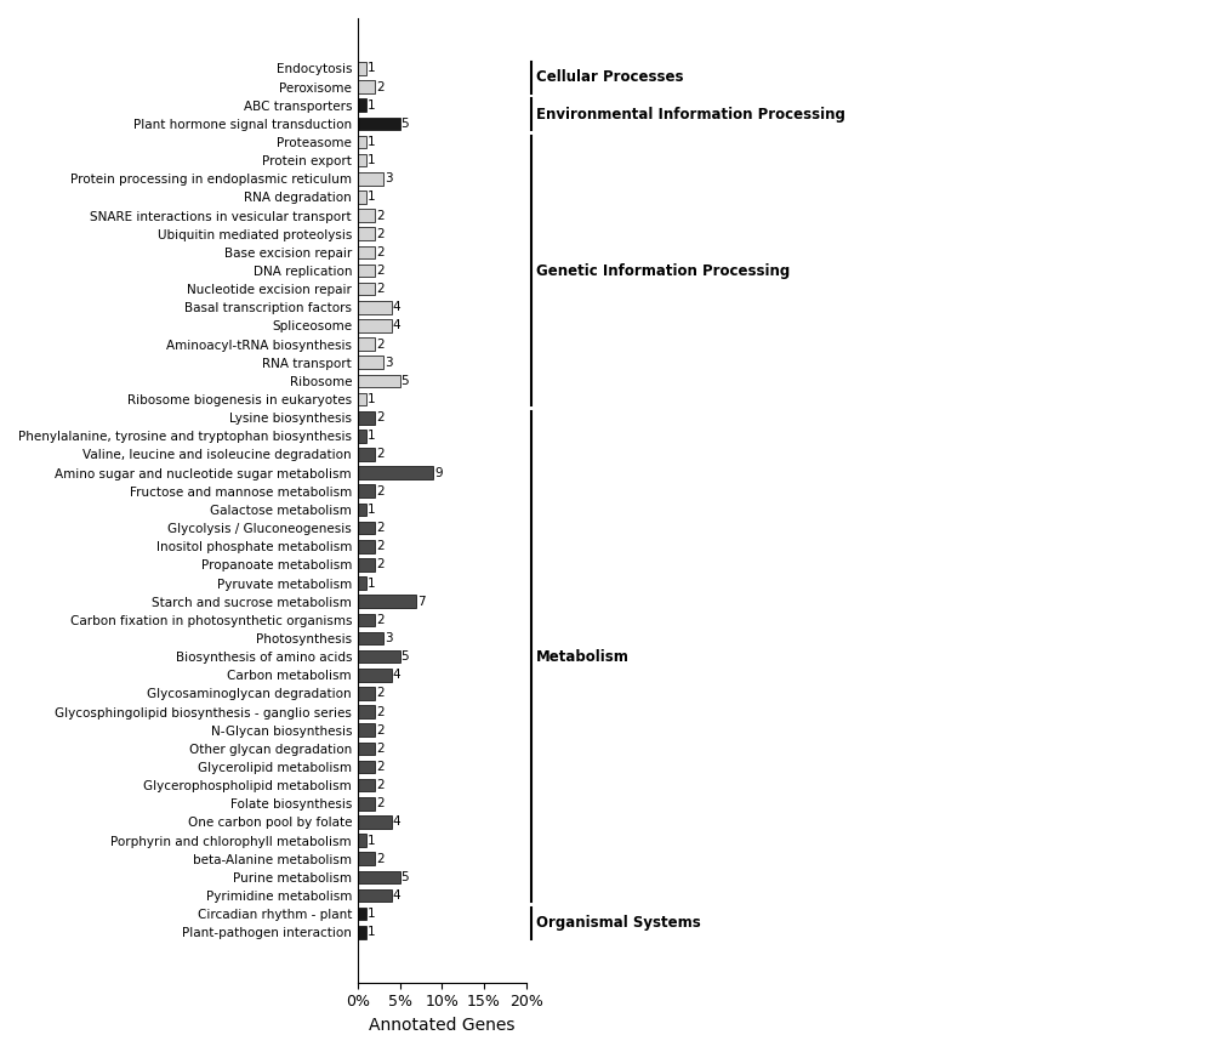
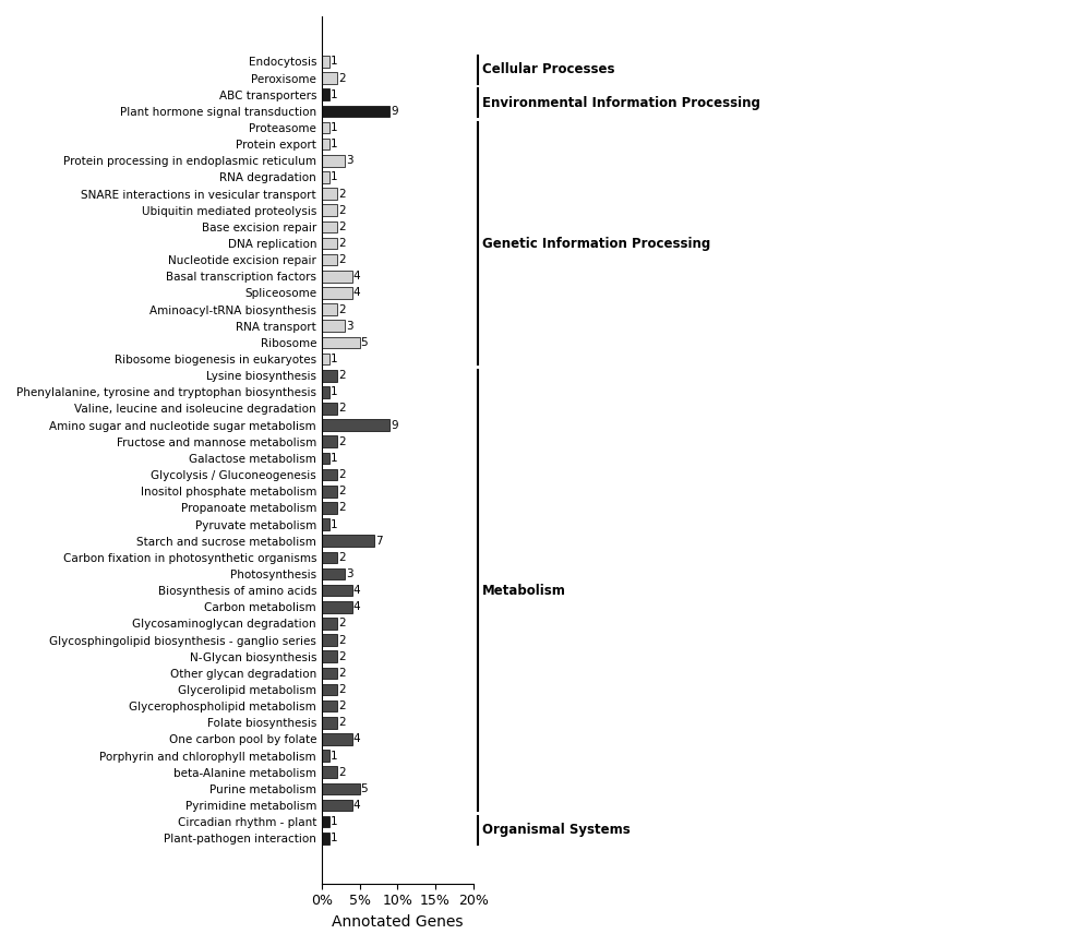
Plant hormone signal transduction: 5 -> 9
Biosynthesis of amino acids: 5 -> 4
